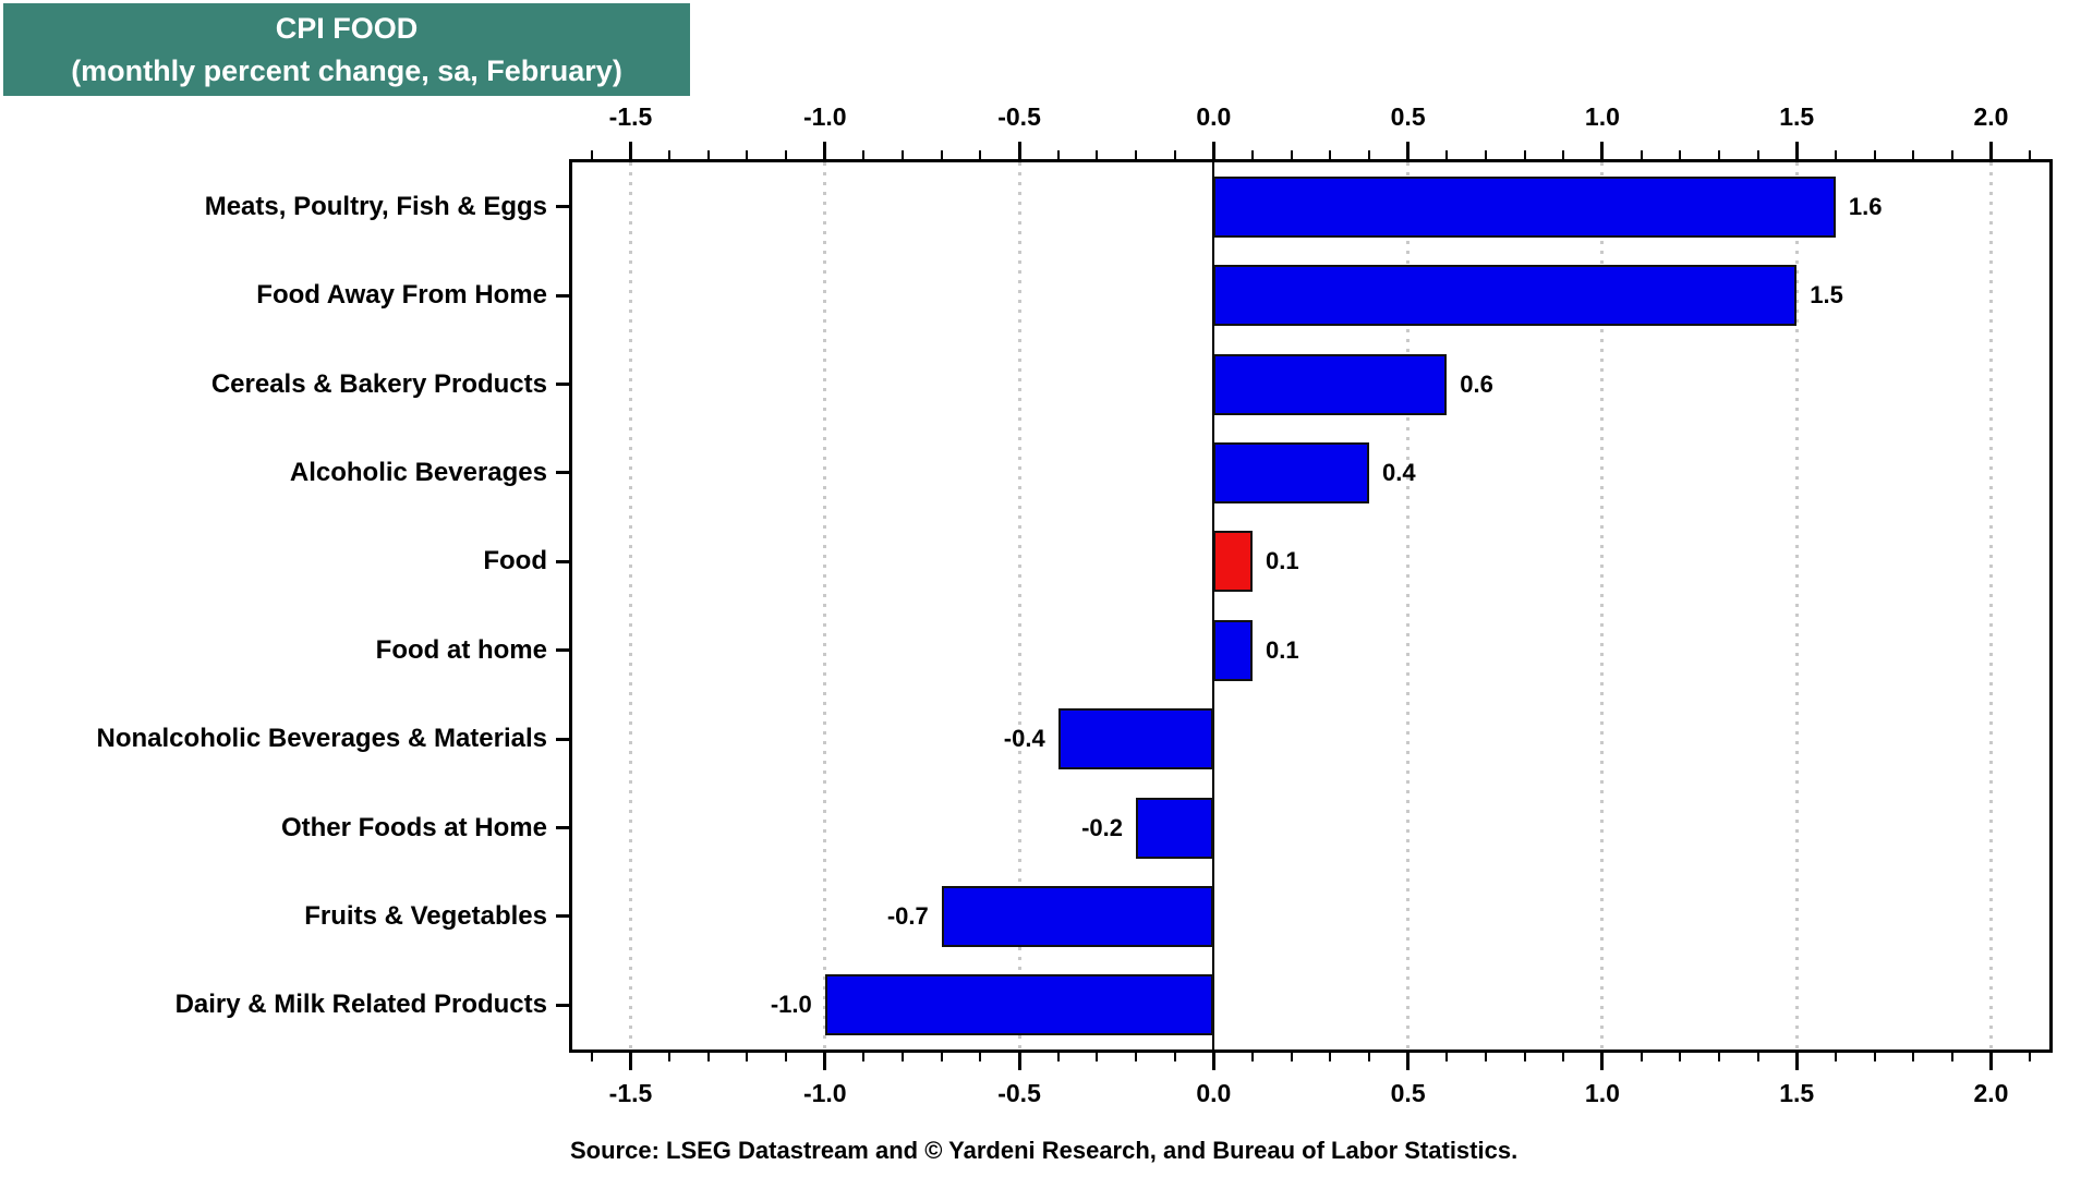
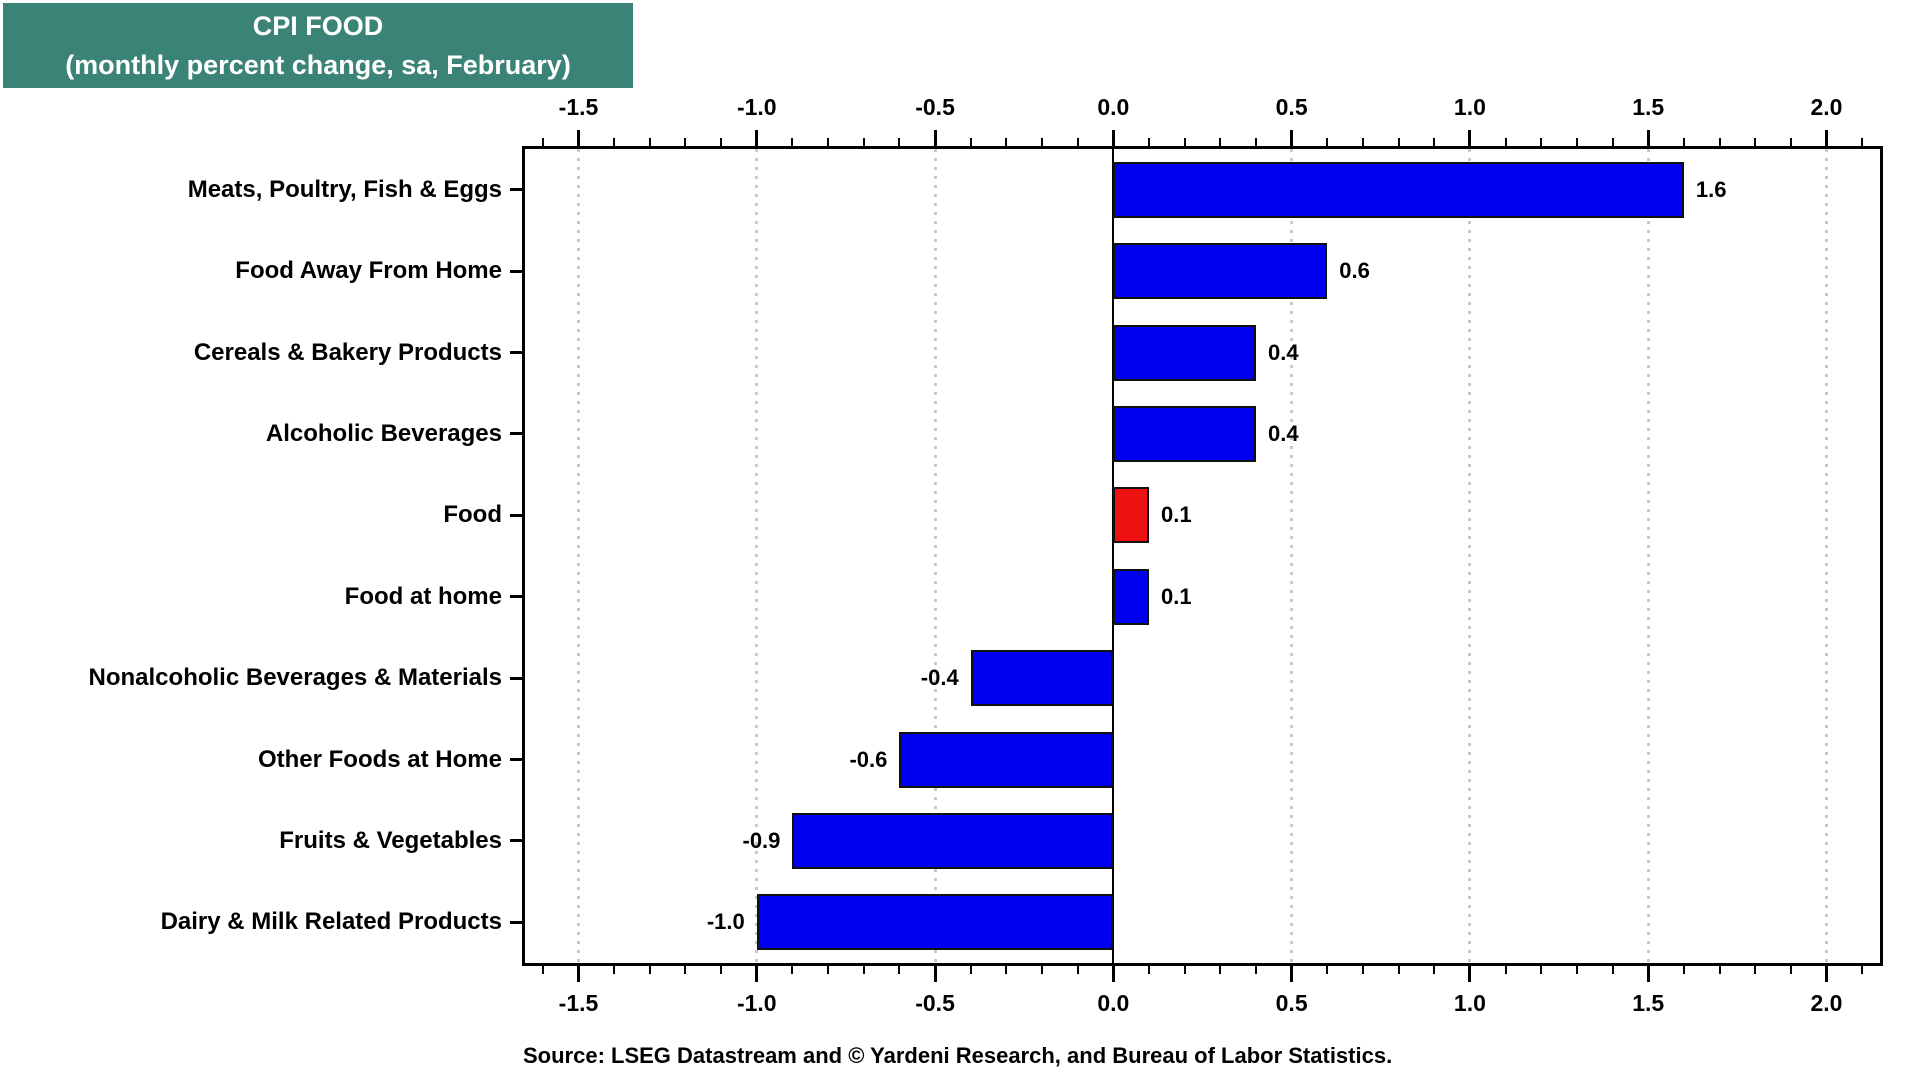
Food Away From Home: 1.5 -> 0.6
Cereals & Bakery Products: 0.6 -> 0.4
Other Foods at Home: -0.2 -> -0.6
Fruits & Vegetables: -0.7 -> -0.9
